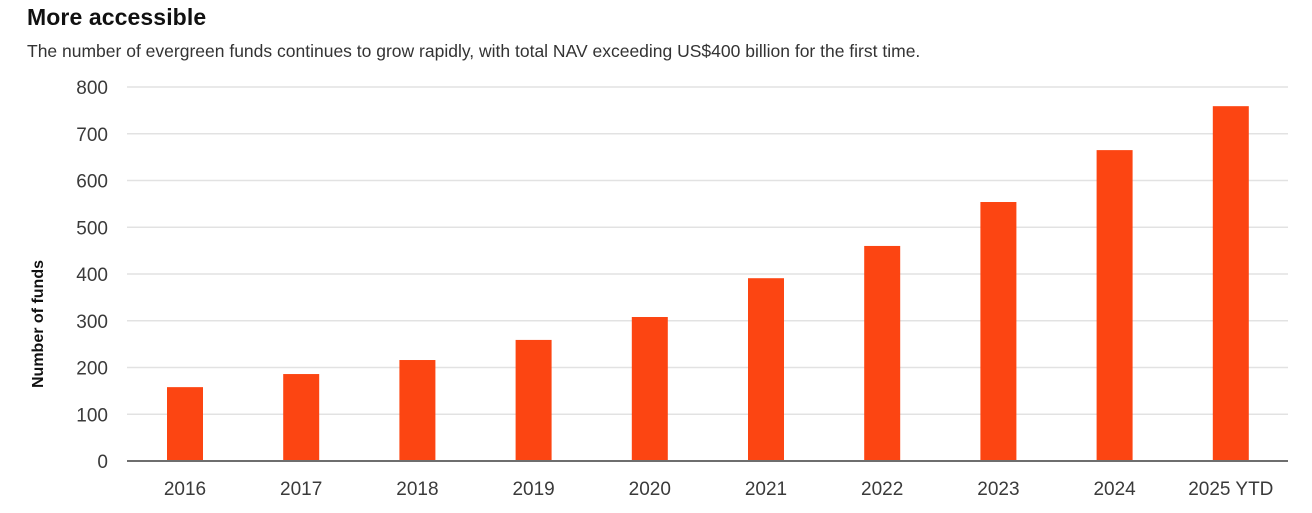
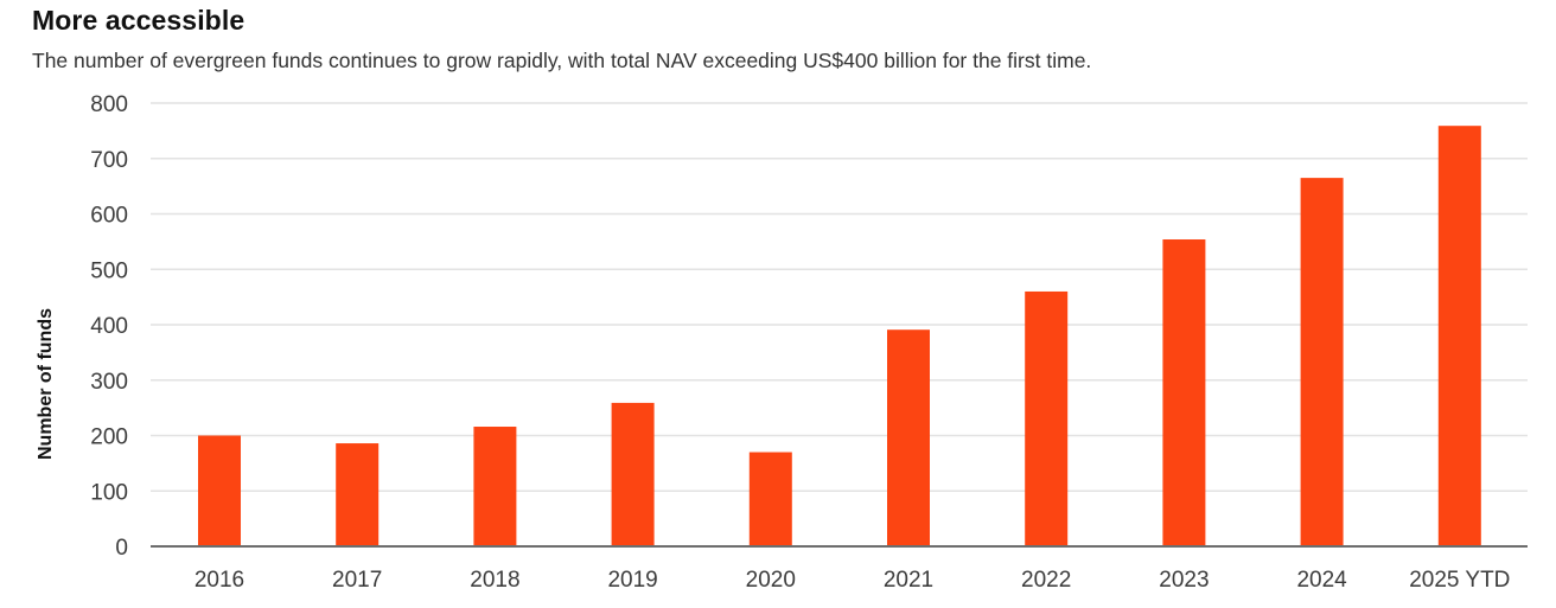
2016: 160 -> 200
2020: 310 -> 170
